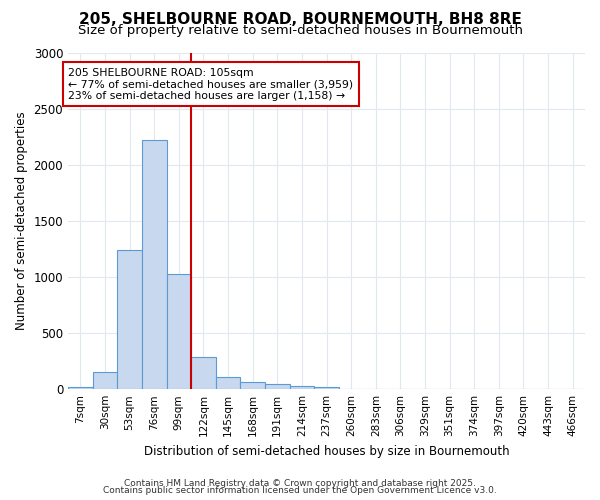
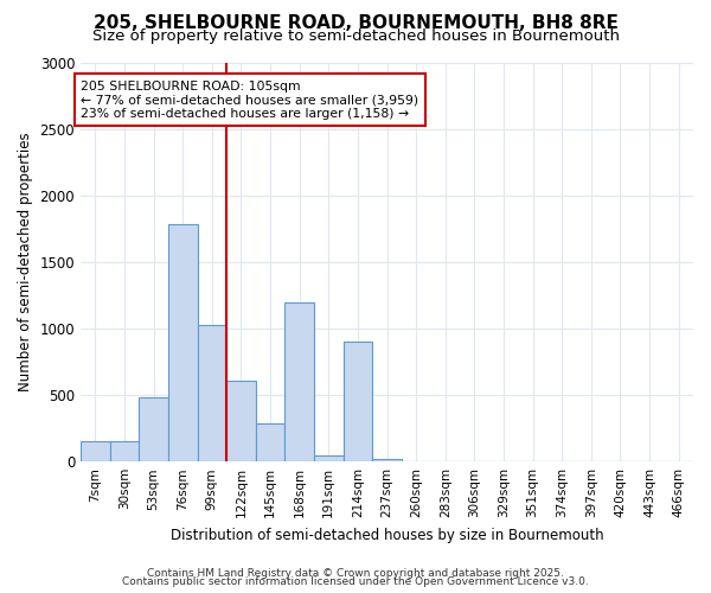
7sqm: 20 -> 150
53sqm: 1240 -> 480
76sqm: 2220 -> 1780
122sqm: 290 -> 610
145sqm: 100 -> 290
168sqm: 60 -> 1200
214sqm: 30 -> 900
